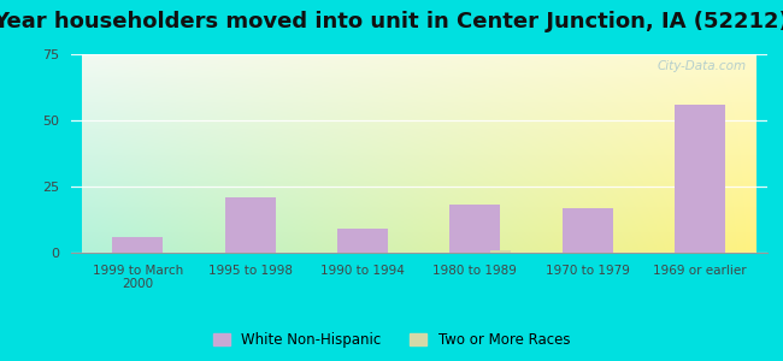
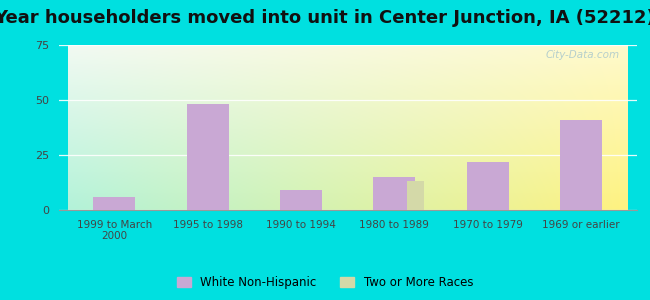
White Non-Hispanic/1995 to 1998: 21 -> 48
White Non-Hispanic/1980 to 1989: 18 -> 15
Two or More Races/1980 to 1989: 1 -> 13
White Non-Hispanic/1970 to 1979: 17 -> 22
White Non-Hispanic/1969 or earlier: 56 -> 41
